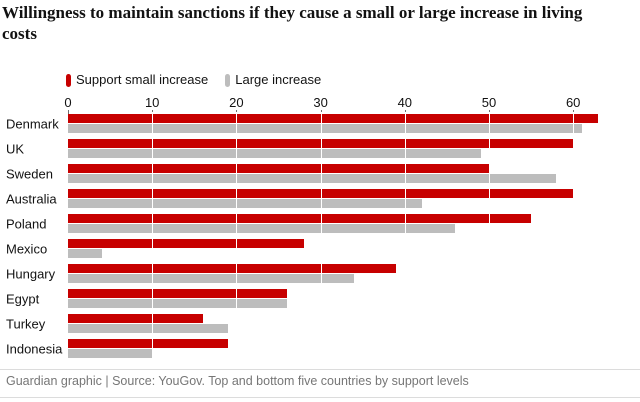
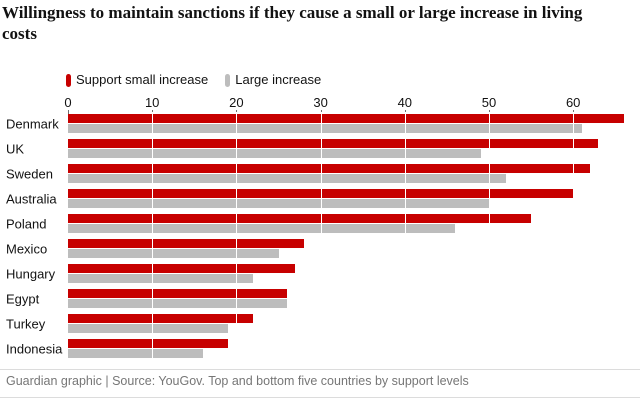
Support small increase/Denmark: 63 -> 66
Support small increase/UK: 60 -> 63
Support small increase/Sweden: 50 -> 62
Large increase/Sweden: 58 -> 52
Large increase/Australia: 42 -> 50
Large increase/Mexico: 4 -> 25
Support small increase/Hungary: 39 -> 27
Large increase/Hungary: 34 -> 22
Support small increase/Turkey: 16 -> 22
Large increase/Indonesia: 10 -> 16
